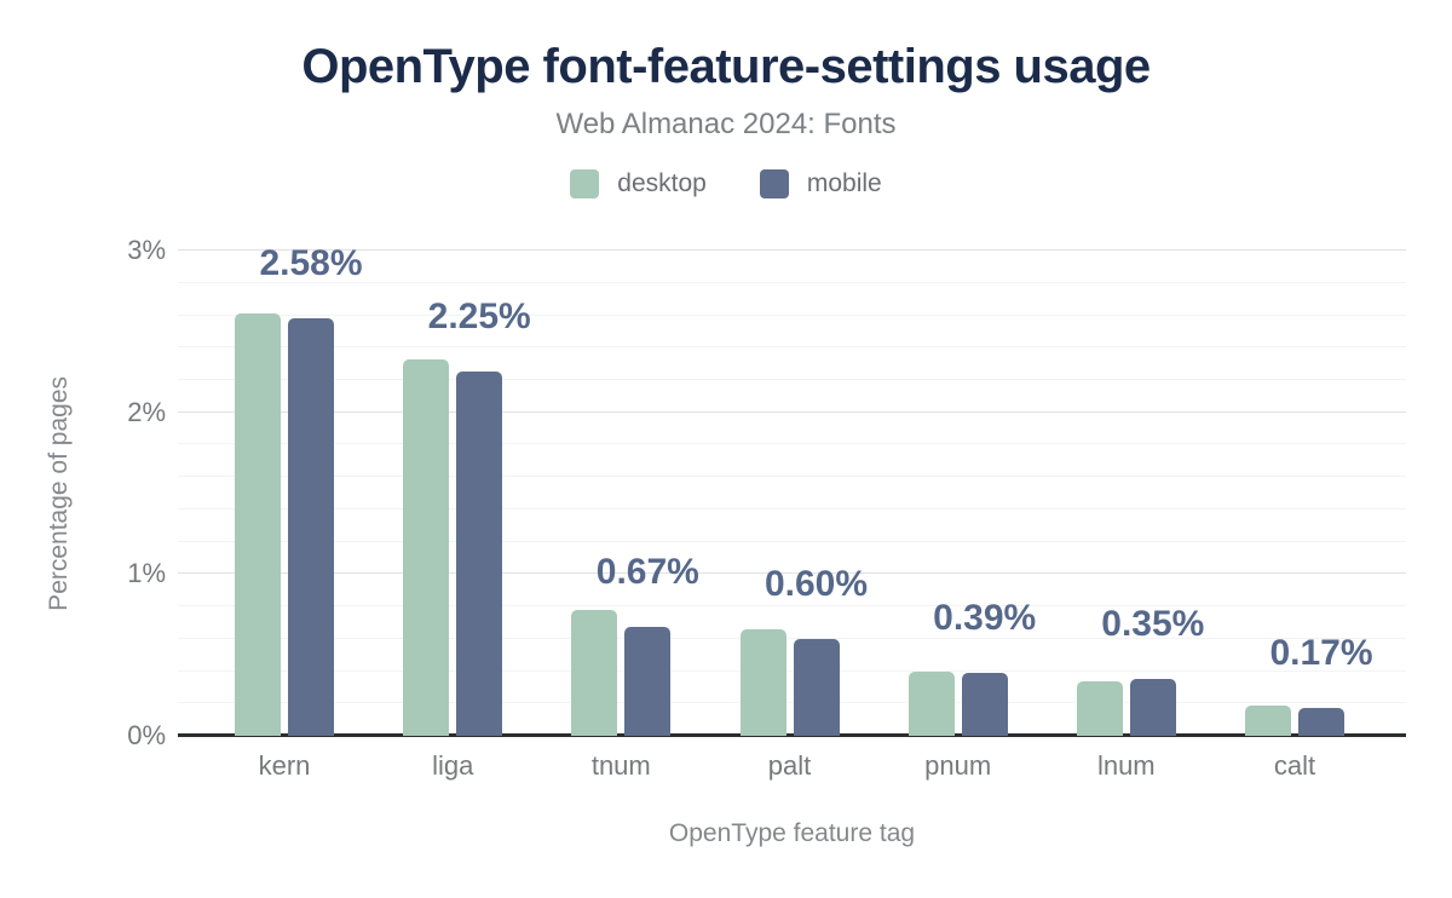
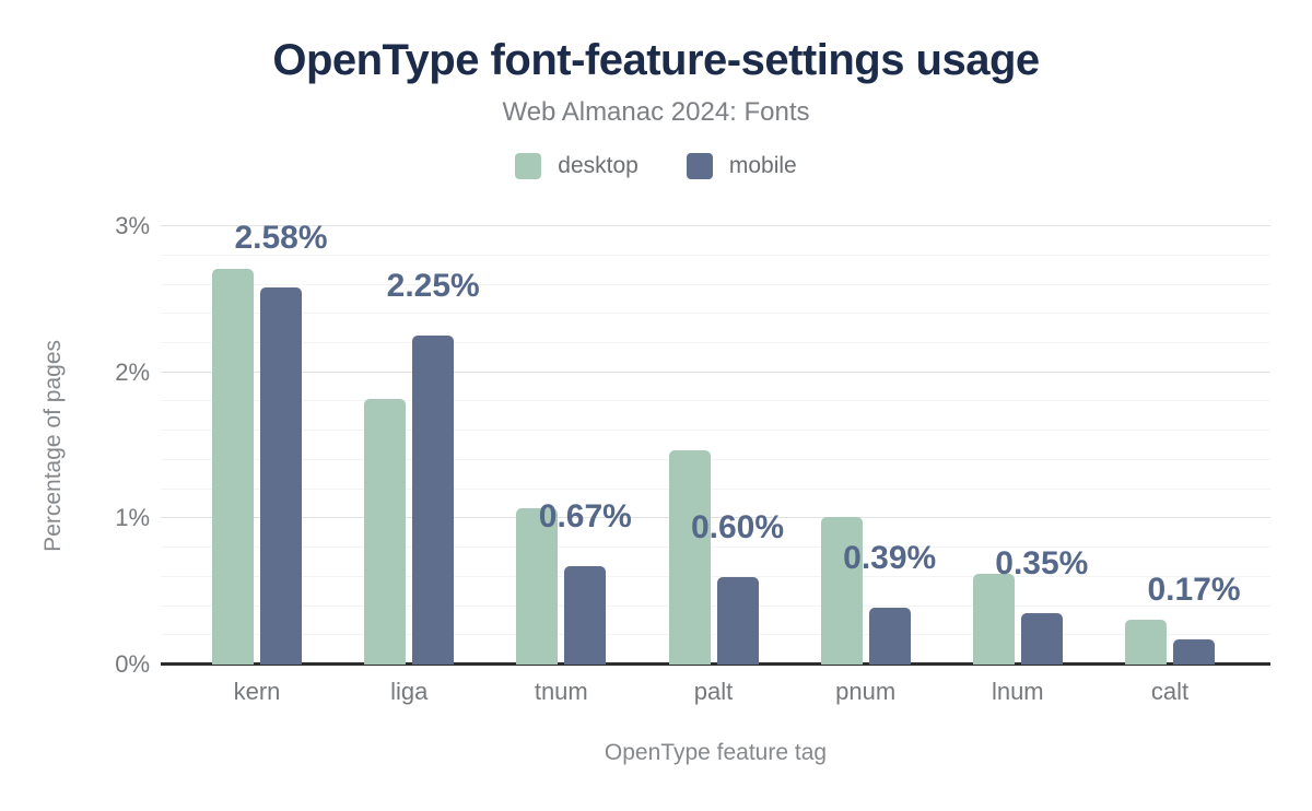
desktop/kern: 2.61% -> 2.71%
desktop/liga: 2.33% -> 1.82%
desktop/tnum: 0.78% -> 1.07%
desktop/palt: 0.66% -> 1.47%
desktop/pnum: 0.40% -> 1.01%
desktop/lnum: 0.34% -> 0.62%
desktop/calt: 0.19% -> 0.31%
